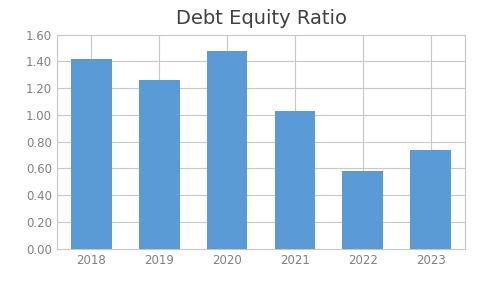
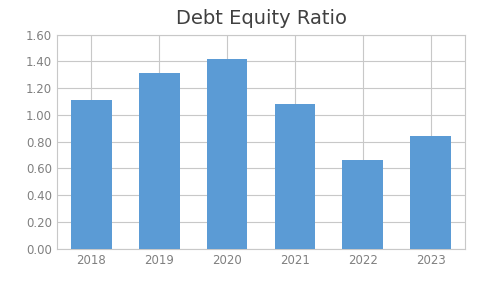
2018: 1.42 -> 1.11
2019: 1.26 -> 1.31
2020: 1.48 -> 1.42
2021: 1.03 -> 1.08
2022: 0.58 -> 0.66
2023: 0.74 -> 0.84
